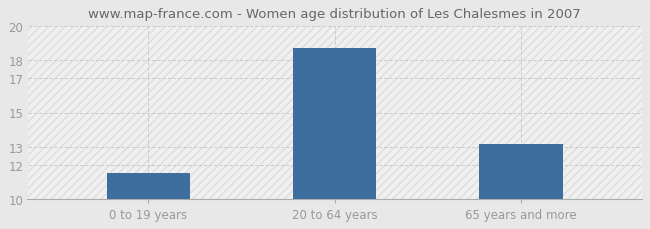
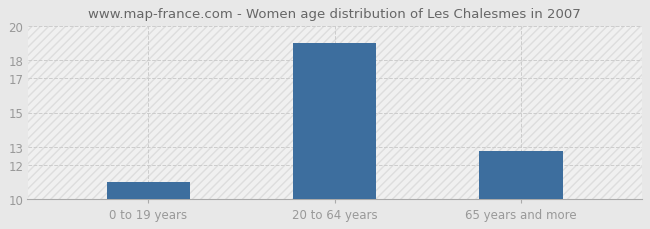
0 to 19 years: 11.5 -> 11.0
20 to 64 years: 18.7 -> 19.0
65 years and more: 13.2 -> 12.8
